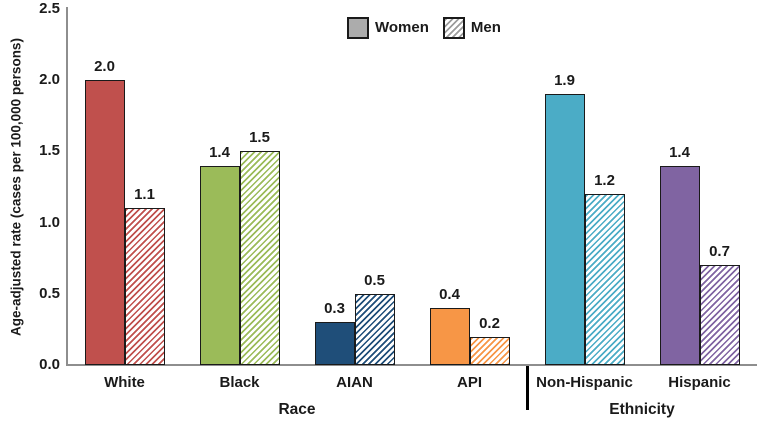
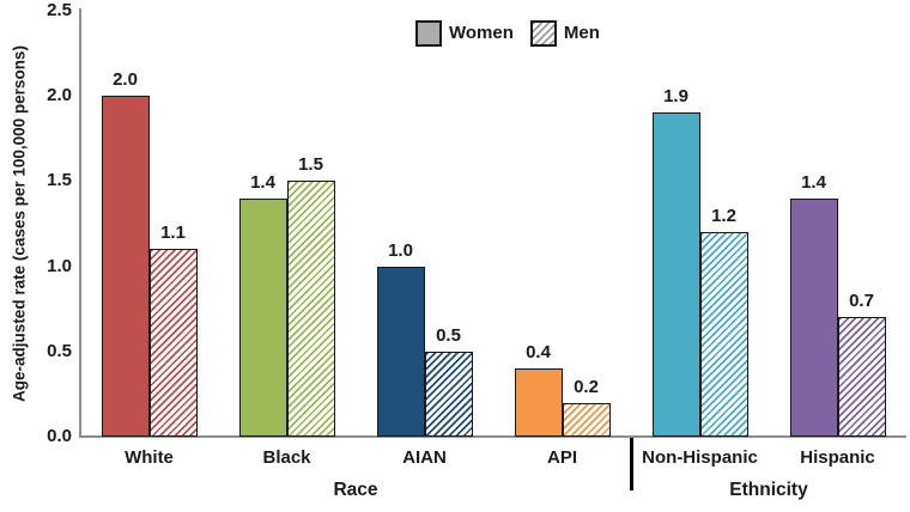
Women/AIAN: 0.3 -> 1.0
